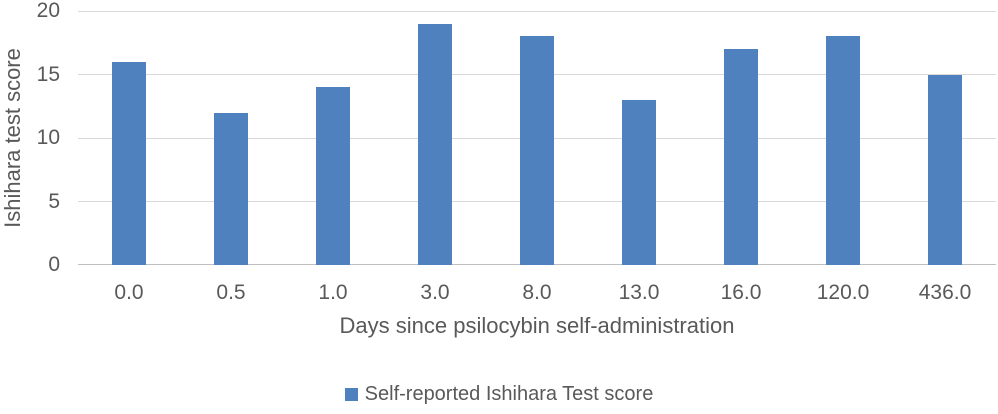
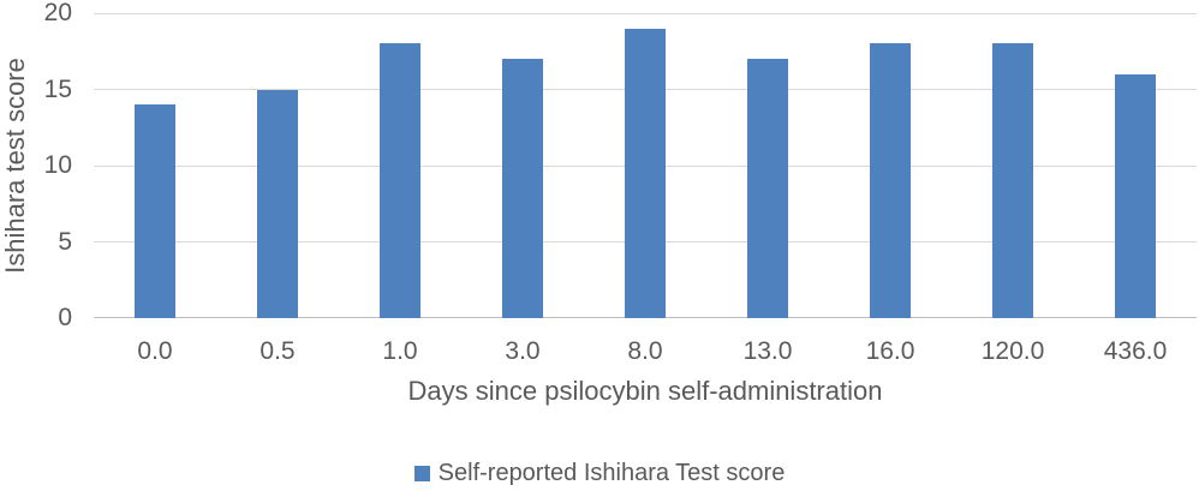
0.0: 16 -> 14
0.5: 12 -> 15
1.0: 14 -> 18
3.0: 19 -> 17
8.0: 18 -> 19
13.0: 13 -> 17
16.0: 17 -> 18
436.0: 15 -> 16
